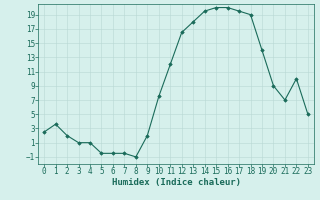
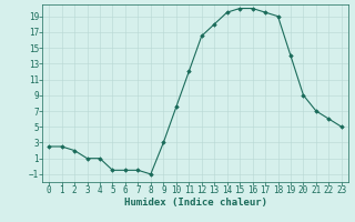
1: 3.6 -> 2.5
9: 2.0 -> 3.0
22: 10.0 -> 6.0
